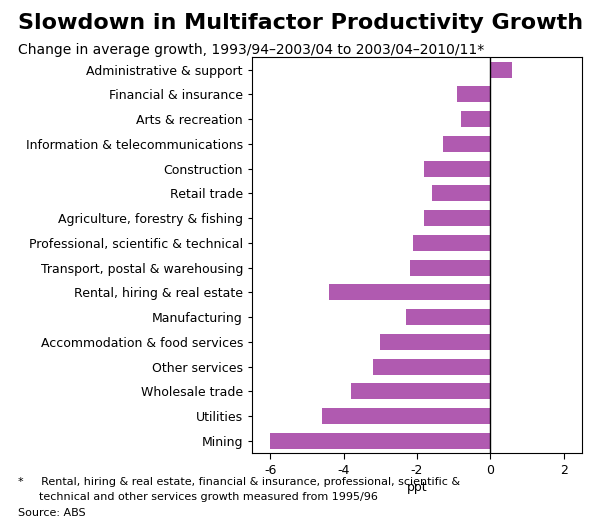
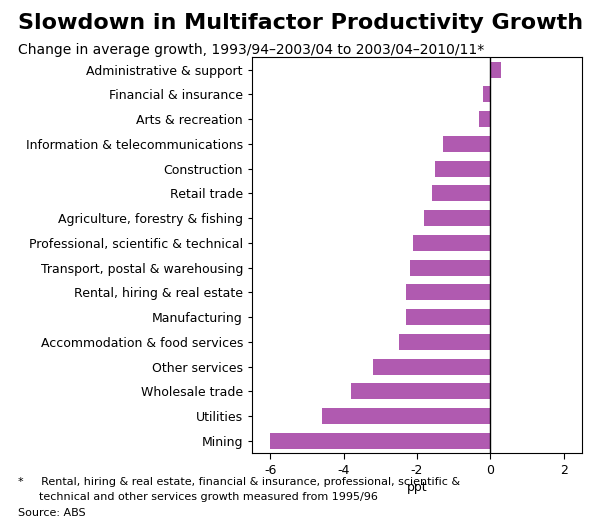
Administrative & support: 0.6 -> 0.3
Financial & insurance: -0.9 -> -0.2
Arts & recreation: -0.8 -> -0.3
Construction: -1.8 -> -1.5
Rental, hiring & real estate: -4.4 -> -2.3
Accommodation & food services: -3.0 -> -2.5
